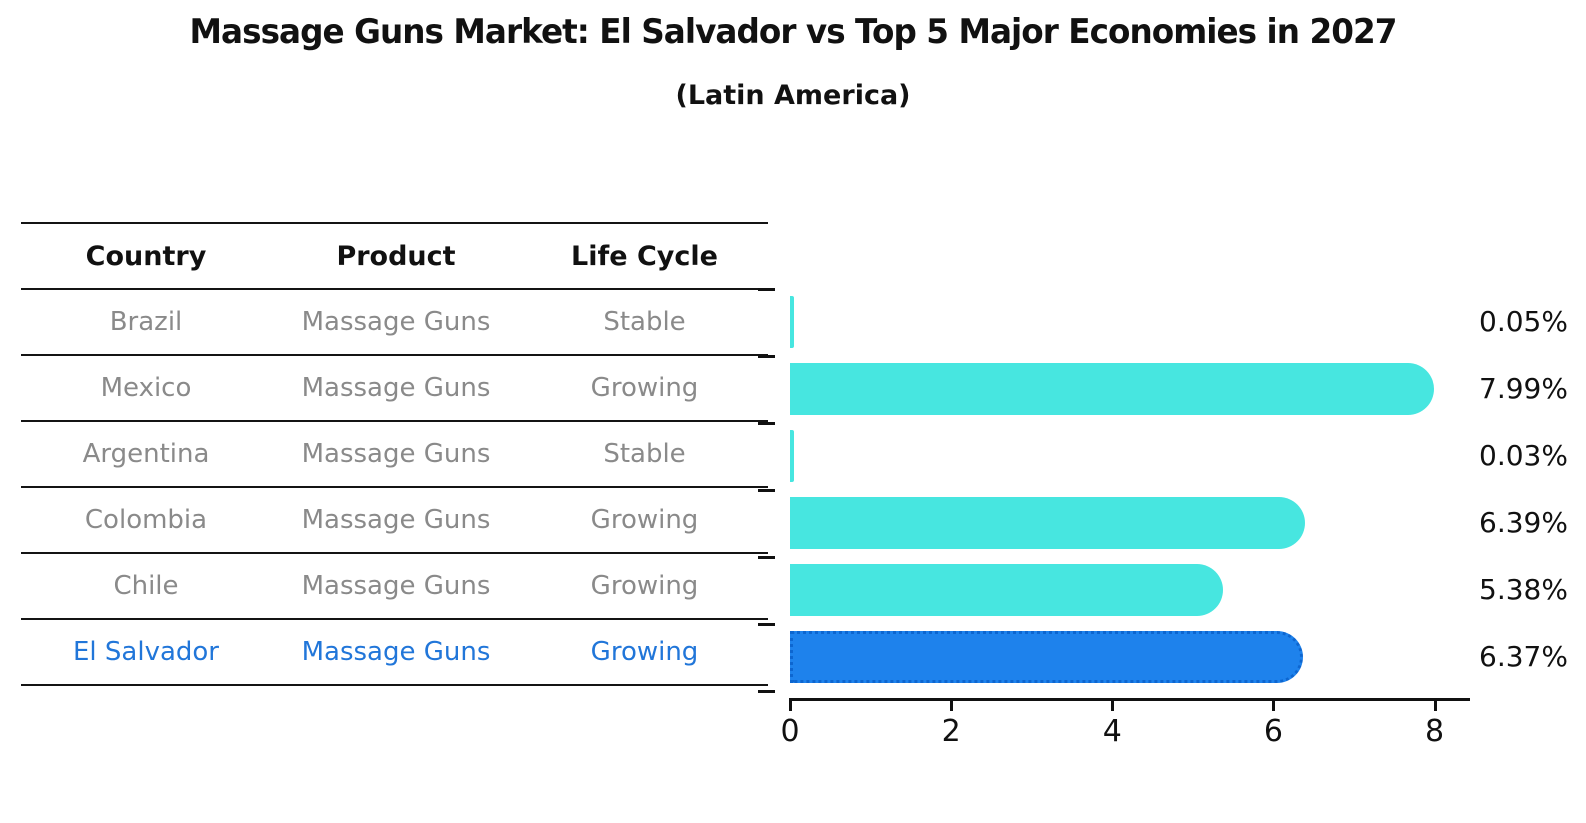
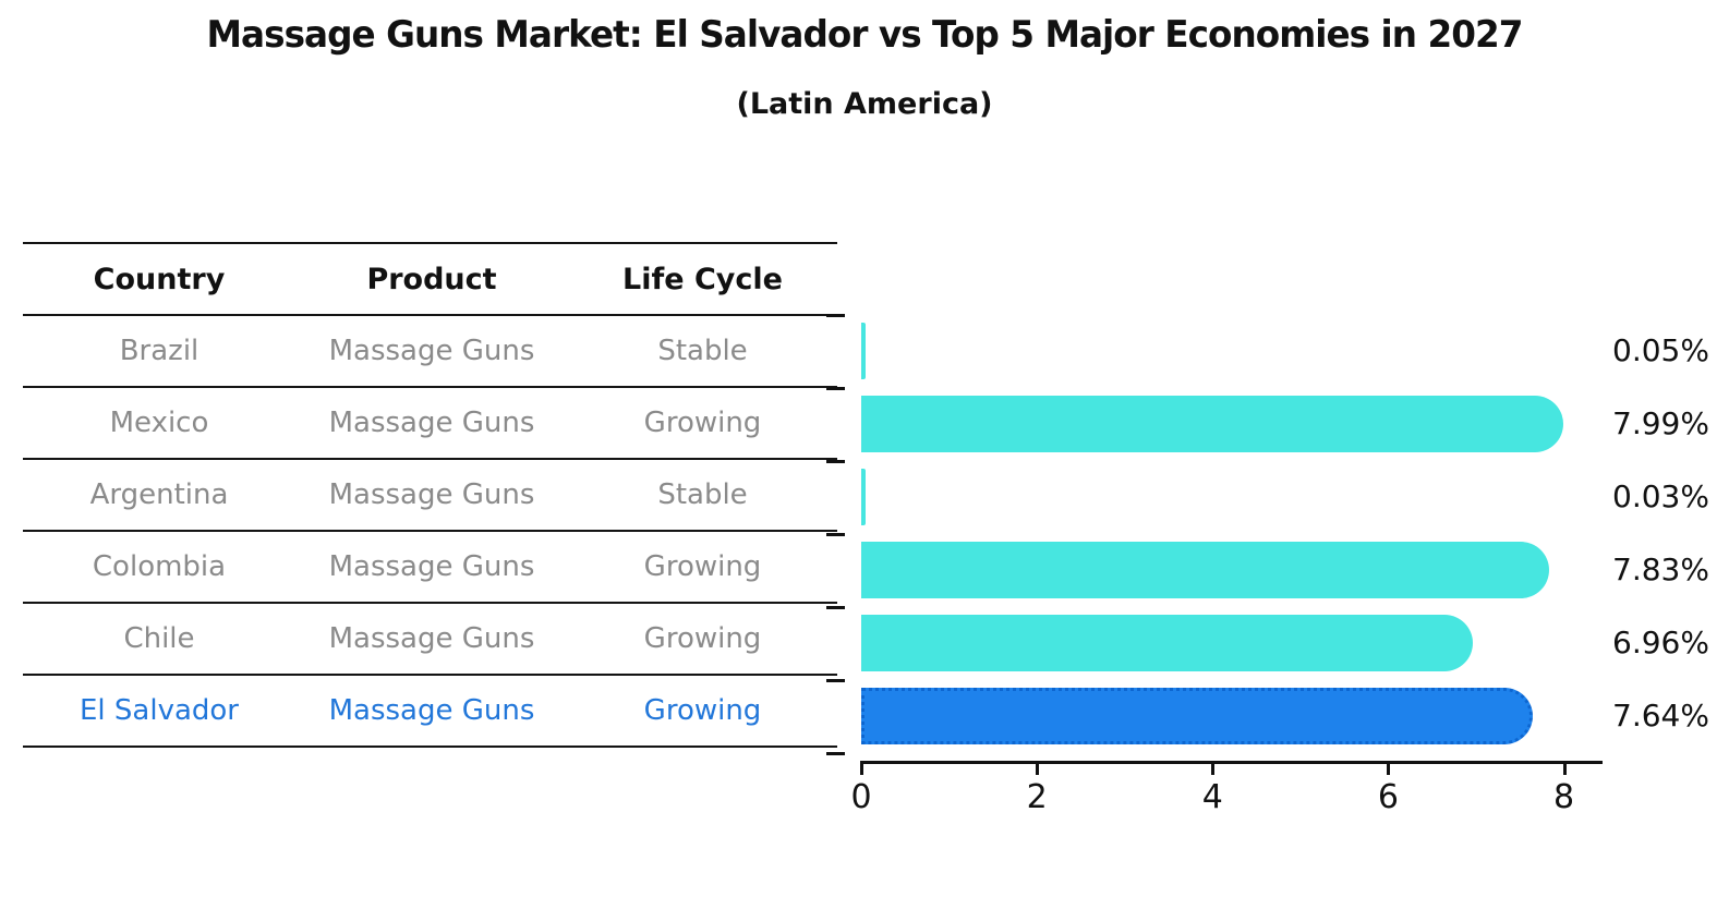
Colombia: 6.39% -> 7.83%
Chile: 5.38% -> 6.96%
El Salvador: 6.37% -> 7.64%
